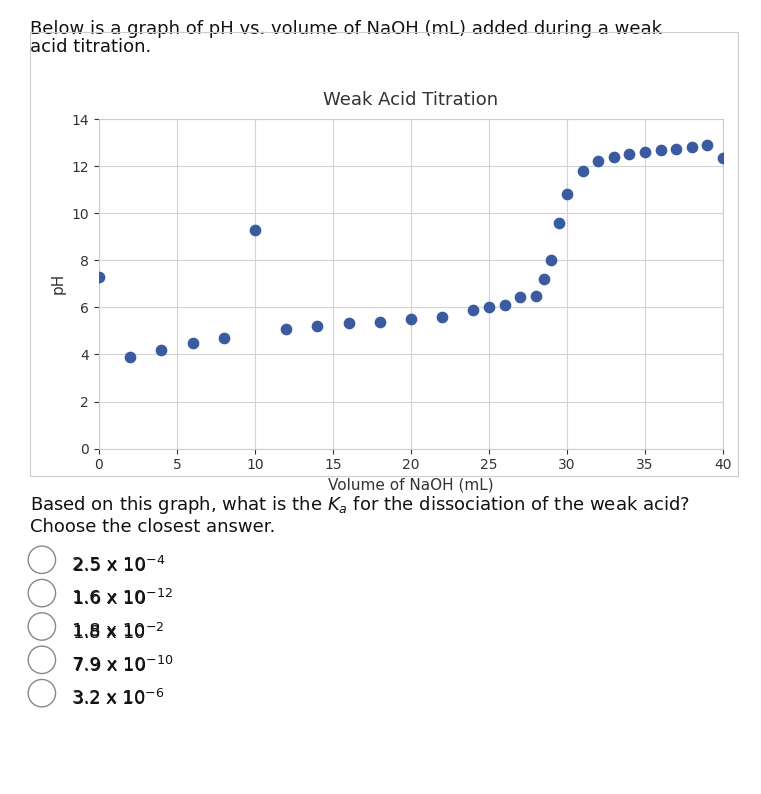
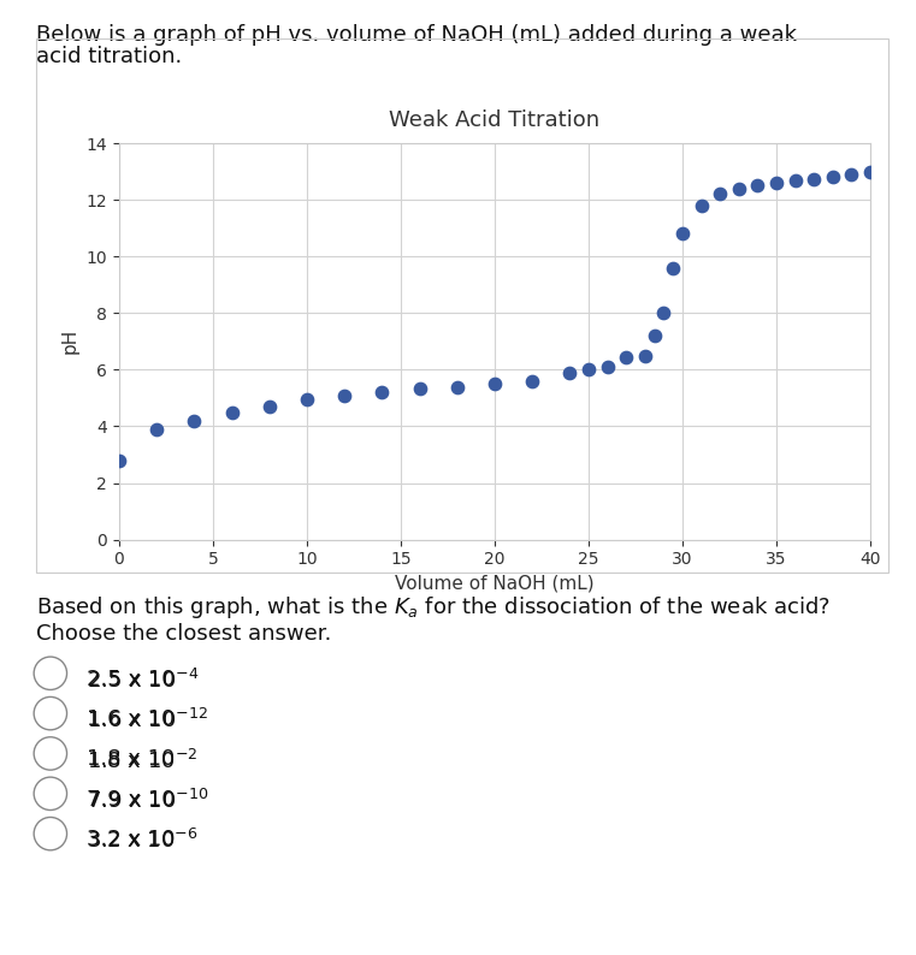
0: 7.30 -> 2.80
10: 9.30 -> 4.95
40: 12.35 -> 13.00
